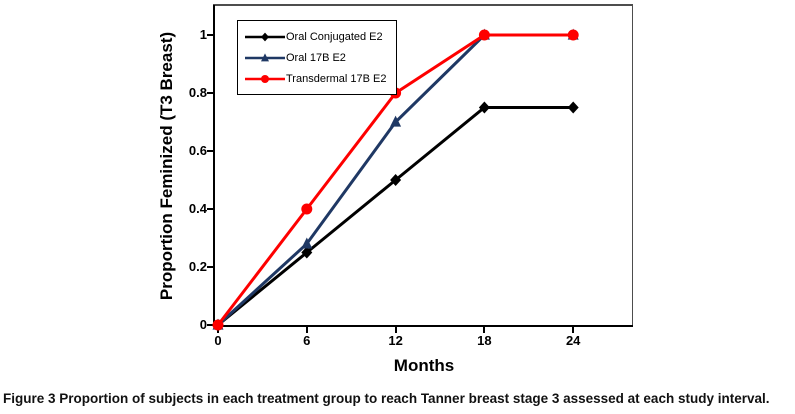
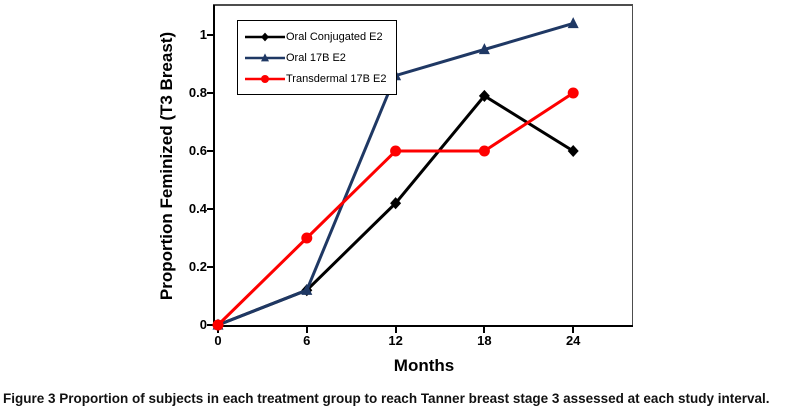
Oral Conjugated E2/6: 0.25 -> 0.12
Oral 17B E2/6: 0.28 -> 0.12
Transdermal 17B E2/6: 0.4 -> 0.3
Oral Conjugated E2/12: 0.50 -> 0.42
Oral 17B E2/12: 0.70 -> 0.86
Transdermal 17B E2/12: 0.8 -> 0.6
Oral Conjugated E2/18: 0.75 -> 0.79
Oral 17B E2/18: 1.00 -> 0.95
Transdermal 17B E2/18: 1.0 -> 0.6
Oral Conjugated E2/24: 0.75 -> 0.60
Oral 17B E2/24: 1.00 -> 1.04
Transdermal 17B E2/24: 1.0 -> 0.8
